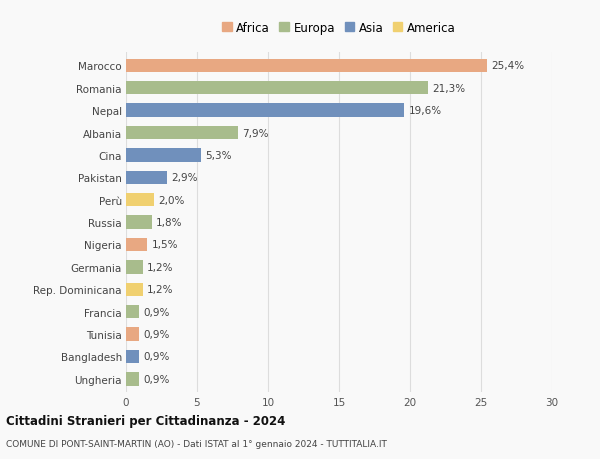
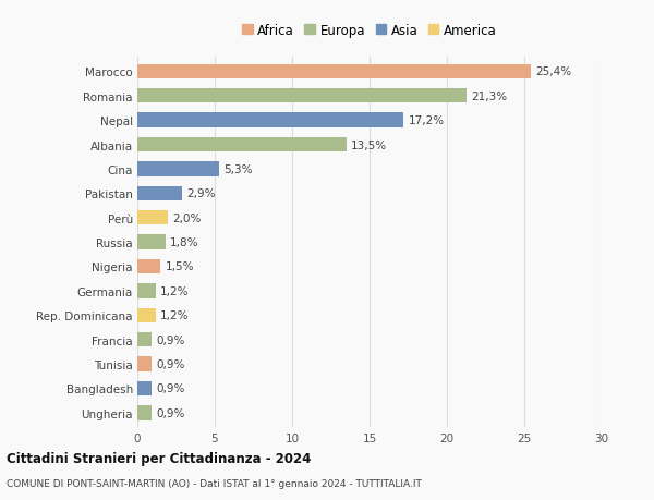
Nepal: 19,6% -> 17,2%
Albania: 7,9% -> 13,5%
